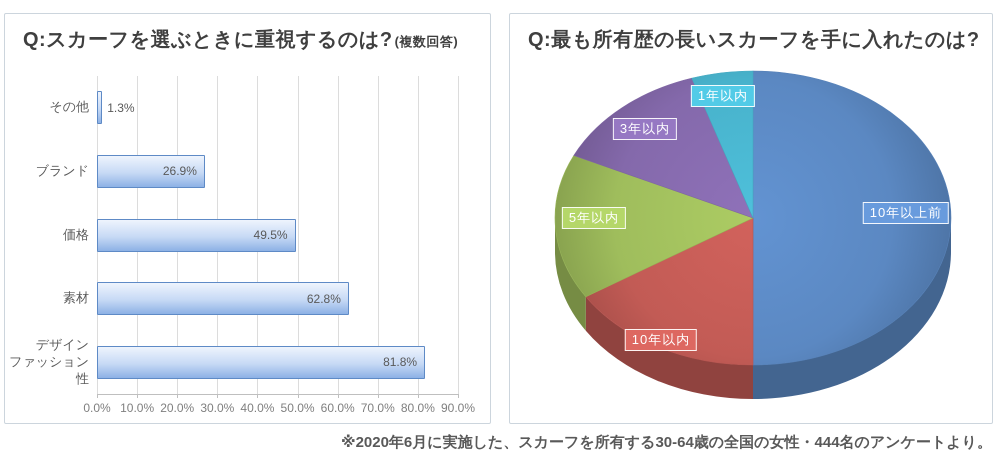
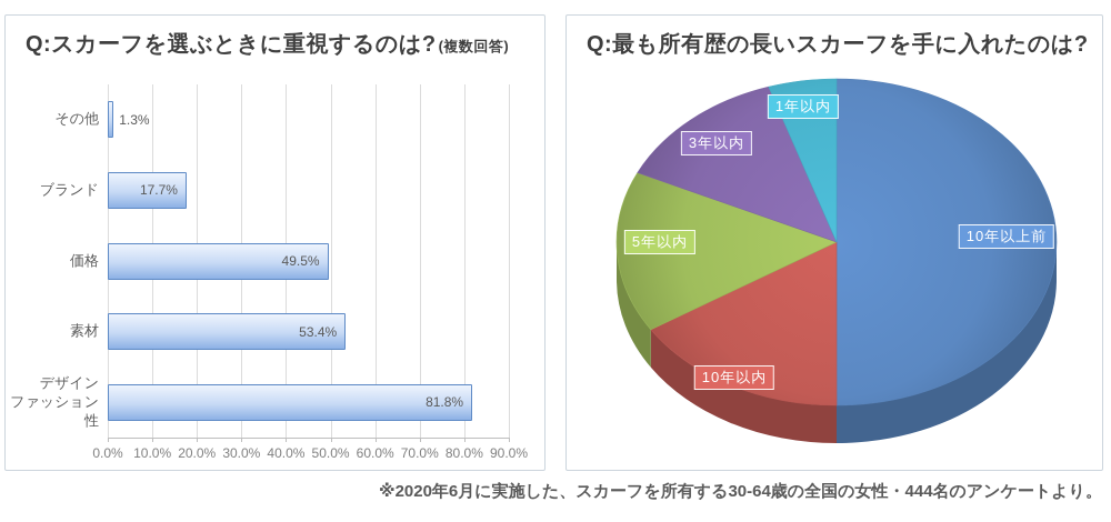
Q:スカーフを選ぶときに重視するのは?(複数回答)/ブランド: 26.9% -> 17.7%
Q:スカーフを選ぶときに重視するのは?(複数回答)/素材: 62.8% -> 53.4%
